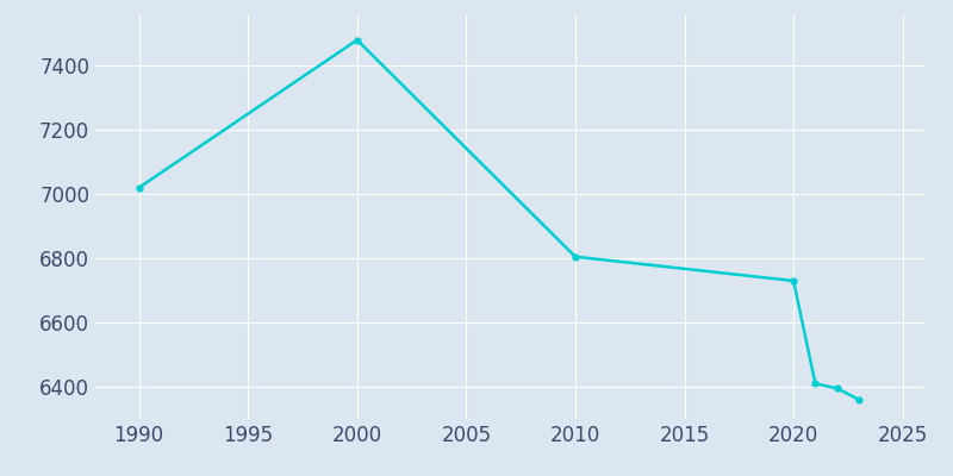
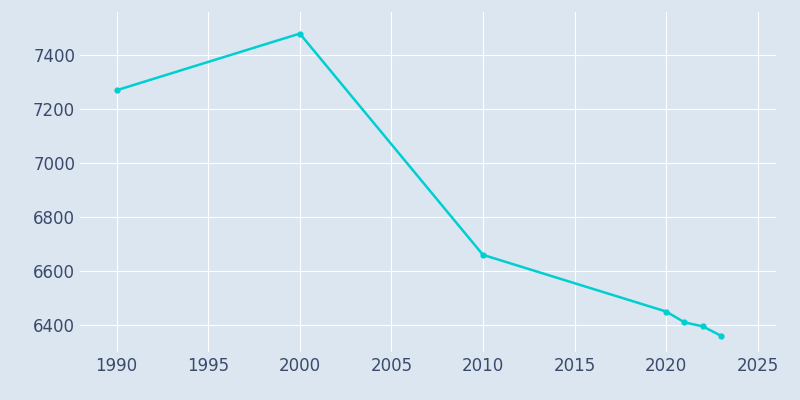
1990: 7020 -> 7270
2010: 6805 -> 6660
2020: 6730 -> 6450
